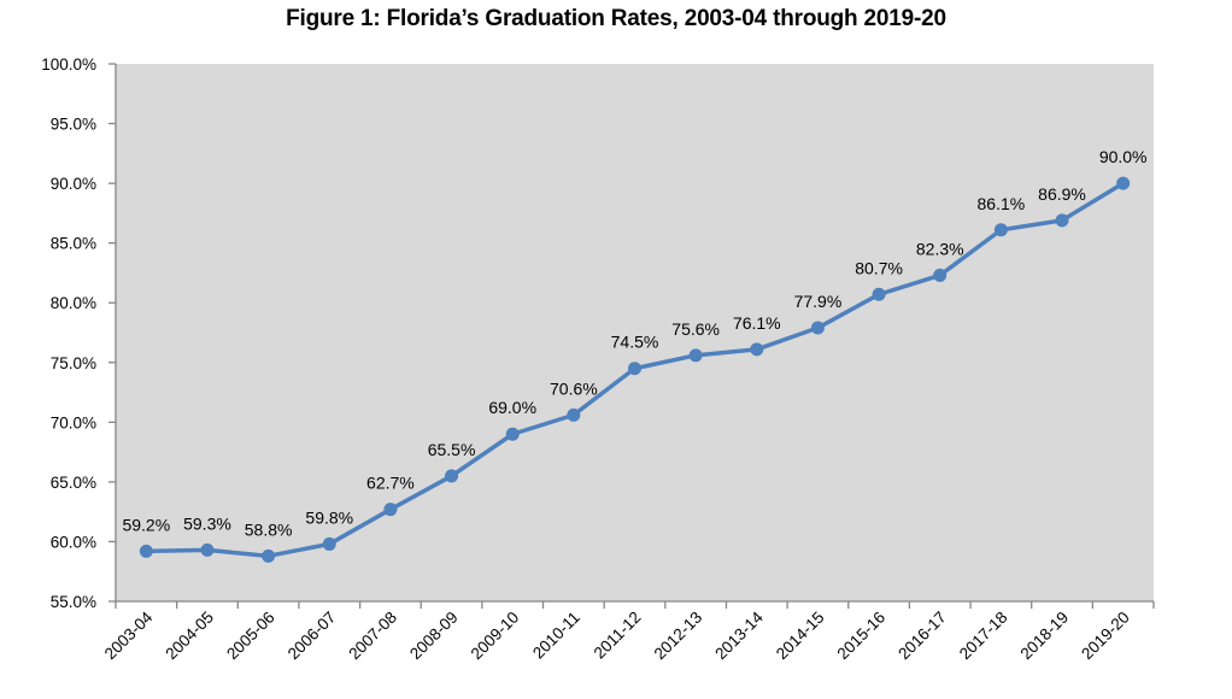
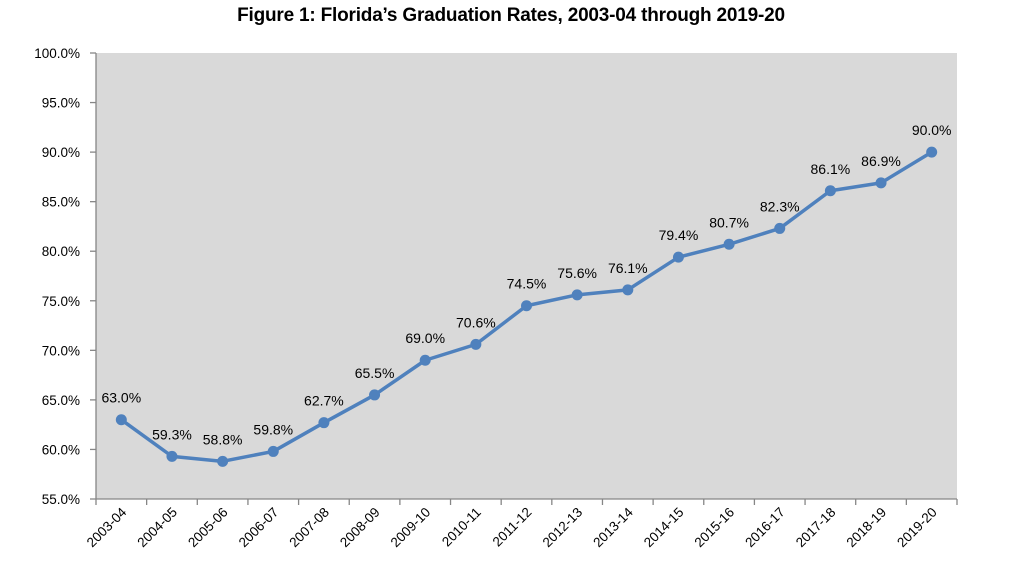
2003-04: 59.2% -> 63.0%
2014-15: 77.9% -> 79.4%
